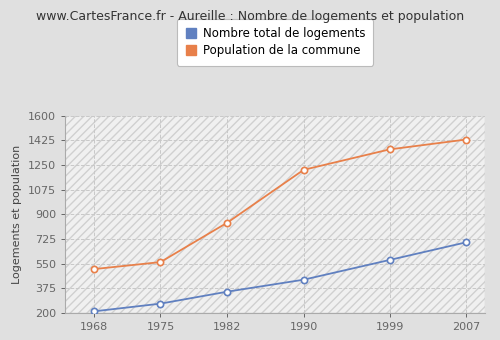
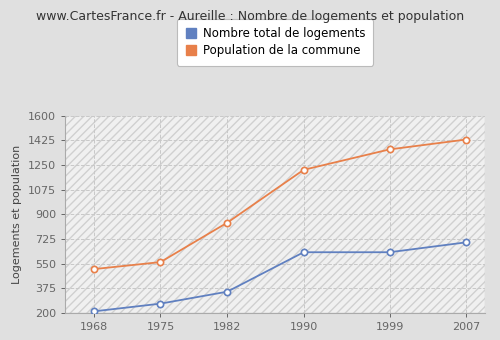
Nombre total de logements/1990: 440 -> 630
Nombre total de logements/1999: 580 -> 630
